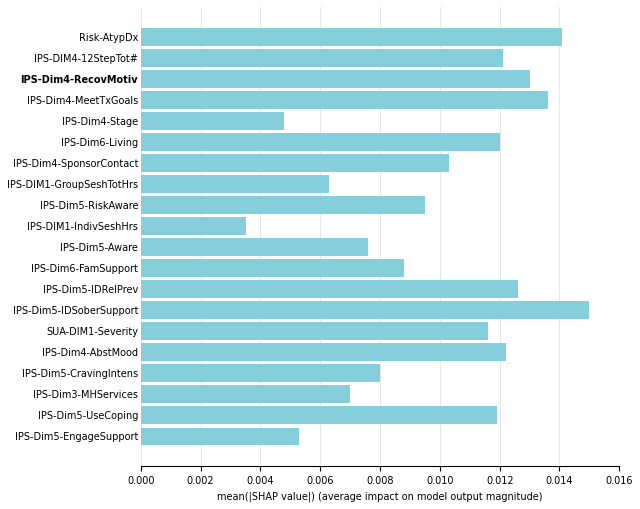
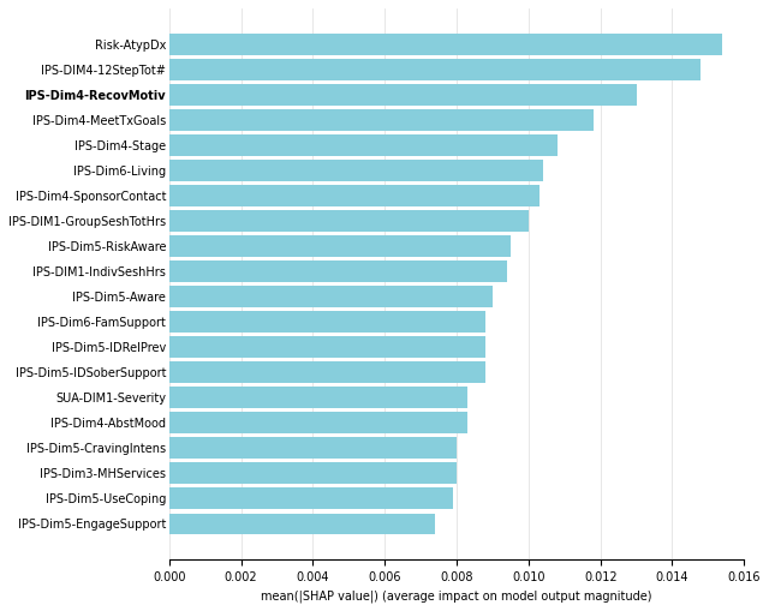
Risk-AtypDx: 0.0141 -> 0.0154
IPS-DIM4-12StepTot#: 0.0121 -> 0.0148
IPS-Dim4-MeetTxGoals: 0.0136 -> 0.0118
IPS-Dim4-Stage: 0.0048 -> 0.0108
IPS-Dim6-Living: 0.0120 -> 0.0104
IPS-DIM1-GroupSeshTotHrs: 0.0063 -> 0.0100
IPS-DIM1-IndivSeshHrs: 0.0035 -> 0.0094
IPS-Dim5-Aware: 0.0076 -> 0.0090
IPS-Dim5-IDRelPrev: 0.0126 -> 0.0088
IPS-Dim5-IDSoberSupport: 0.0150 -> 0.0088
SUA-DIM1-Severity: 0.0116 -> 0.0083
IPS-Dim4-AbstMood: 0.0122 -> 0.0083
IPS-Dim3-MHServices: 0.0070 -> 0.0080
IPS-Dim5-UseCoping: 0.0119 -> 0.0079
IPS-Dim5-EngageSupport: 0.0053 -> 0.0074
